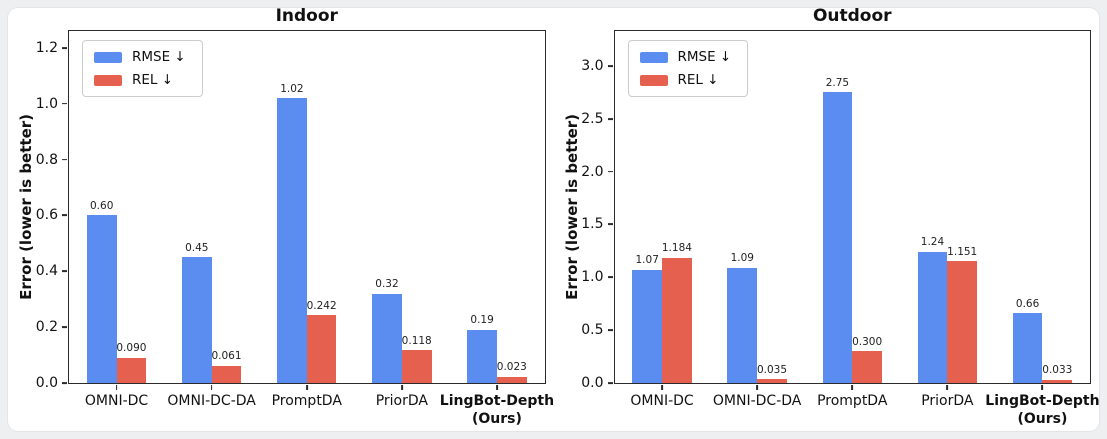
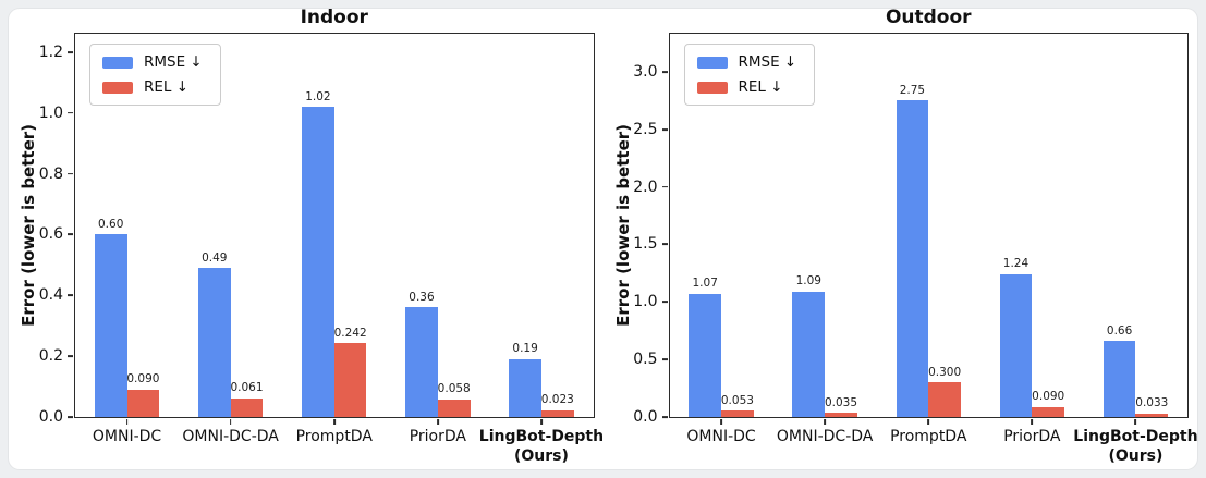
Indoor/RMSE ↓/OMNI-DC-DA: 0.45 -> 0.49
Indoor/RMSE ↓/PriorDA: 0.32 -> 0.36
Indoor/REL ↓/PriorDA: 0.118 -> 0.058
Outdoor/REL ↓/OMNI-DC: 1.184 -> 0.053
Outdoor/REL ↓/PriorDA: 1.151 -> 0.090
